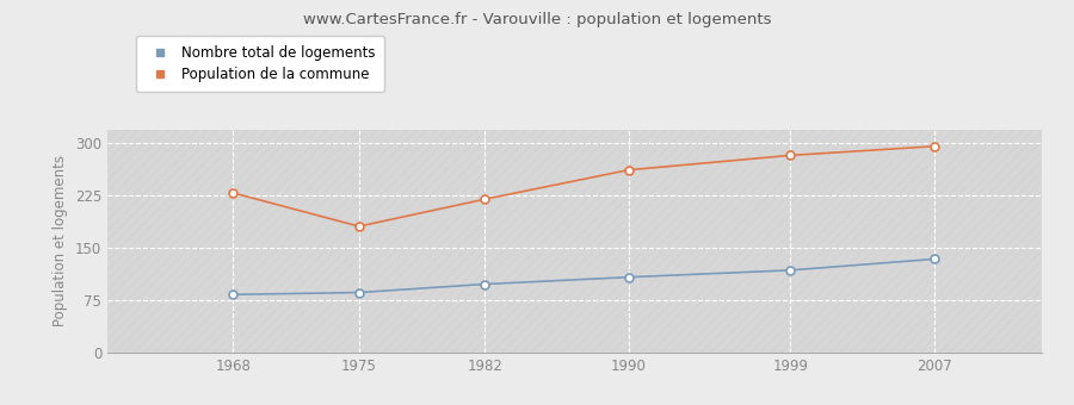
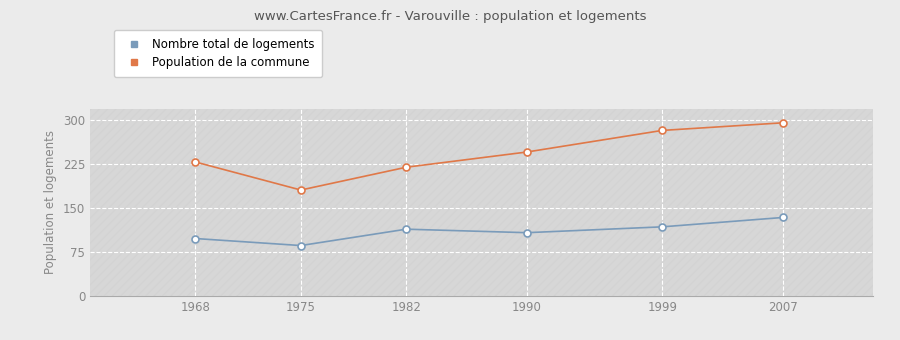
Nombre total de logements/1968: 83 -> 98
Nombre total de logements/1982: 98 -> 114
Population de la commune/1990: 262 -> 246
